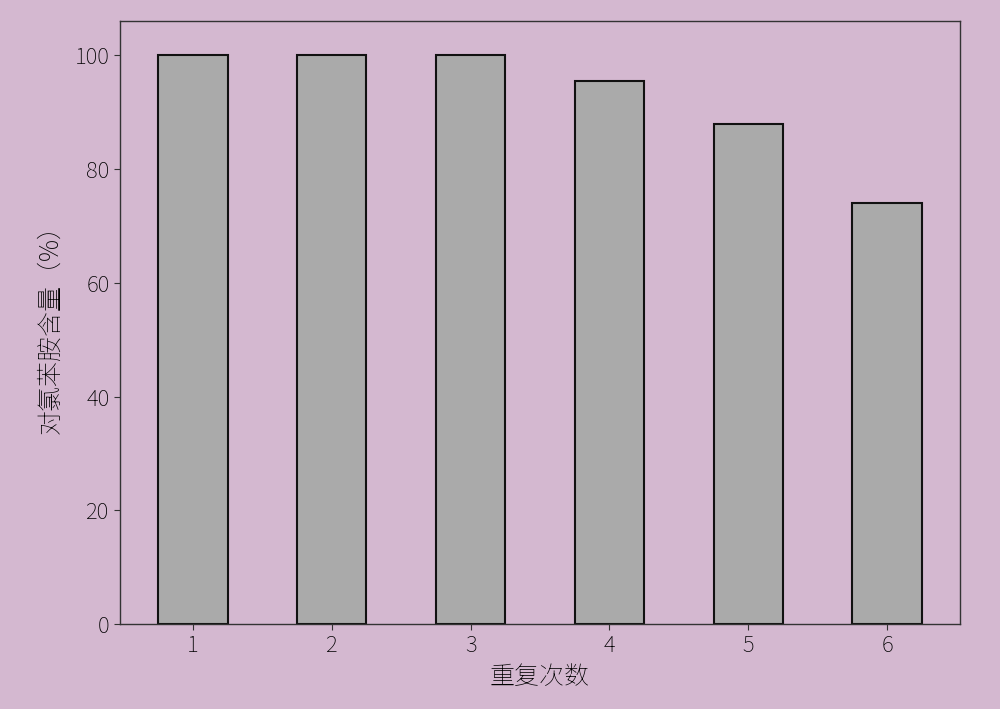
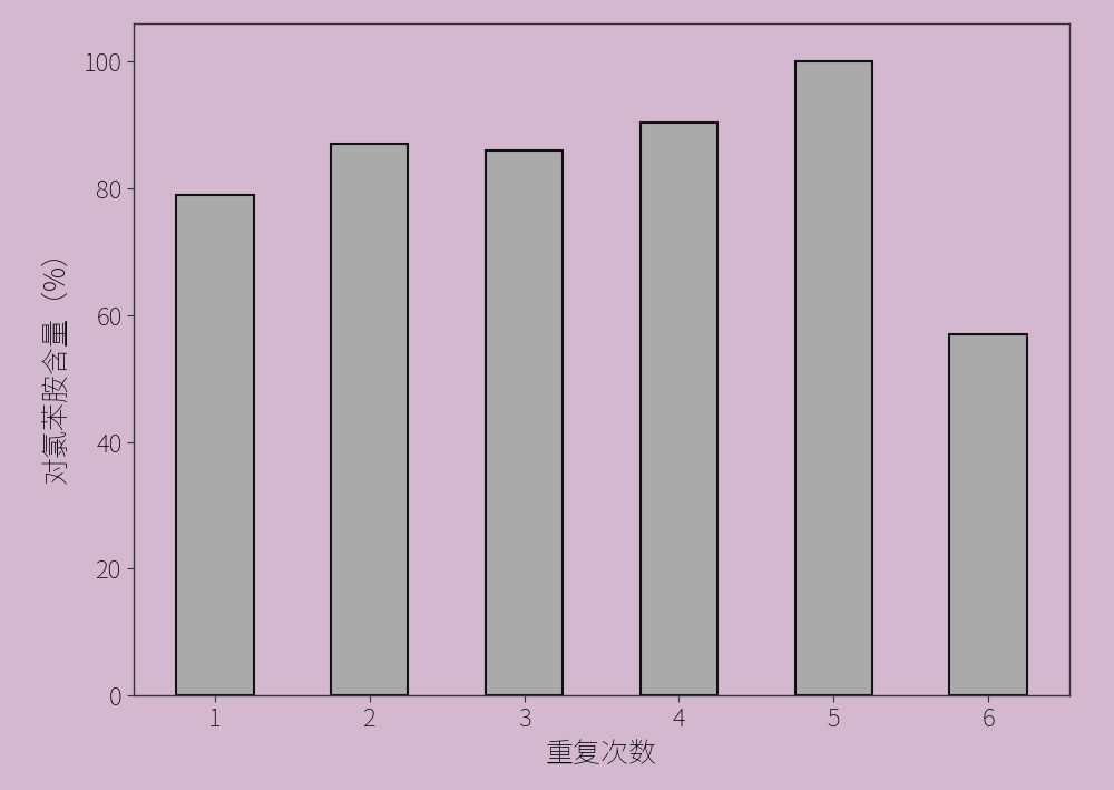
1: 100.0 -> 79.0
2: 100.0 -> 87.0
3: 100.0 -> 86.0
4: 95.5 -> 90.4
5: 88.0 -> 100.0
6: 74.0 -> 57.0
